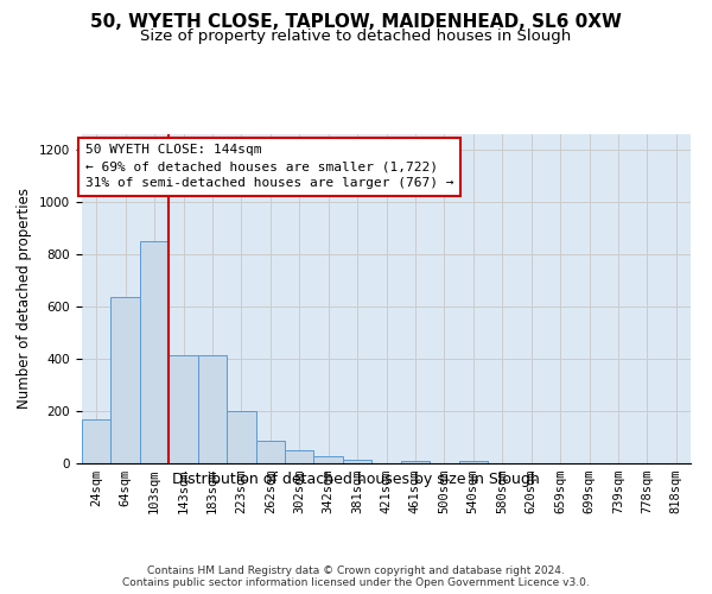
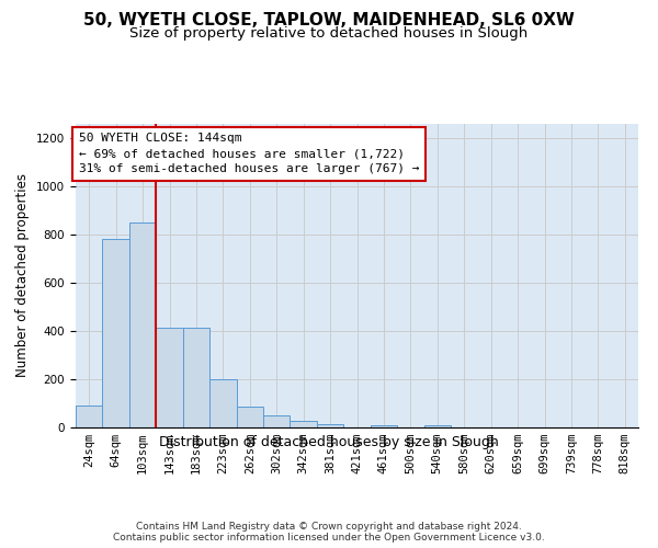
24sqm: 170 -> 90
64sqm: 635 -> 780
